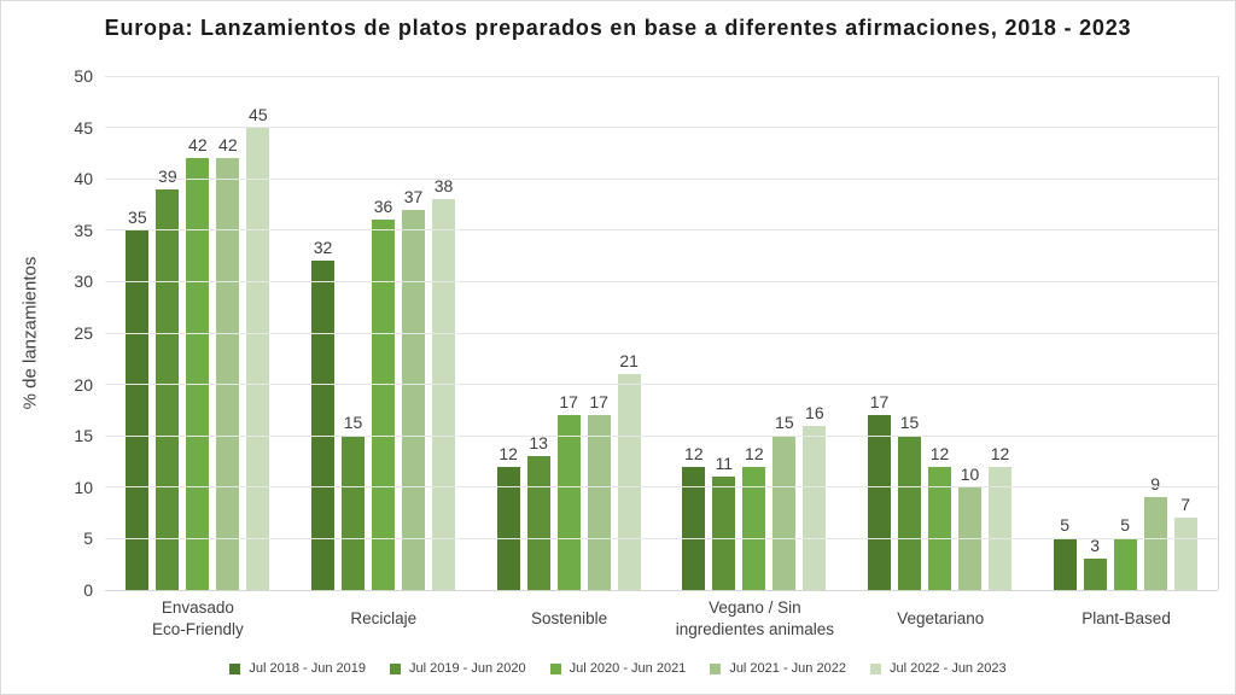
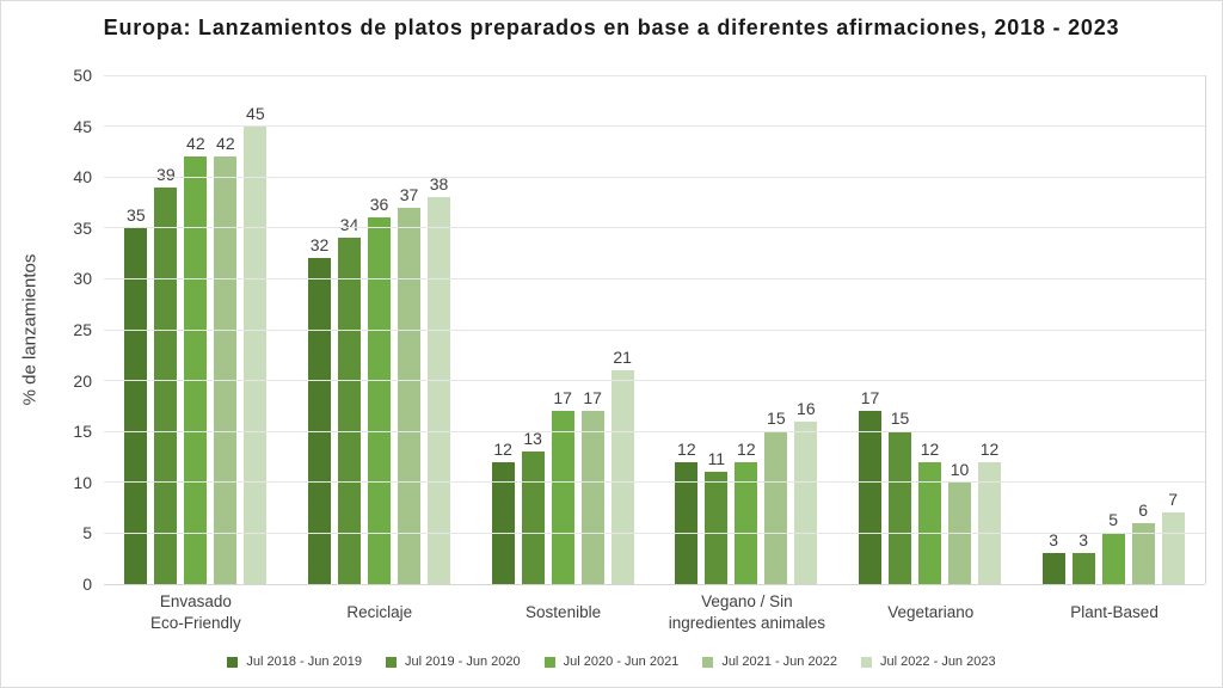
Jul 2019 - Jun 2020/Reciclaje: 15 -> 34
Jul 2018 - Jun 2019/Plant-Based: 5 -> 3
Jul 2021 - Jun 2022/Plant-Based: 9 -> 6
